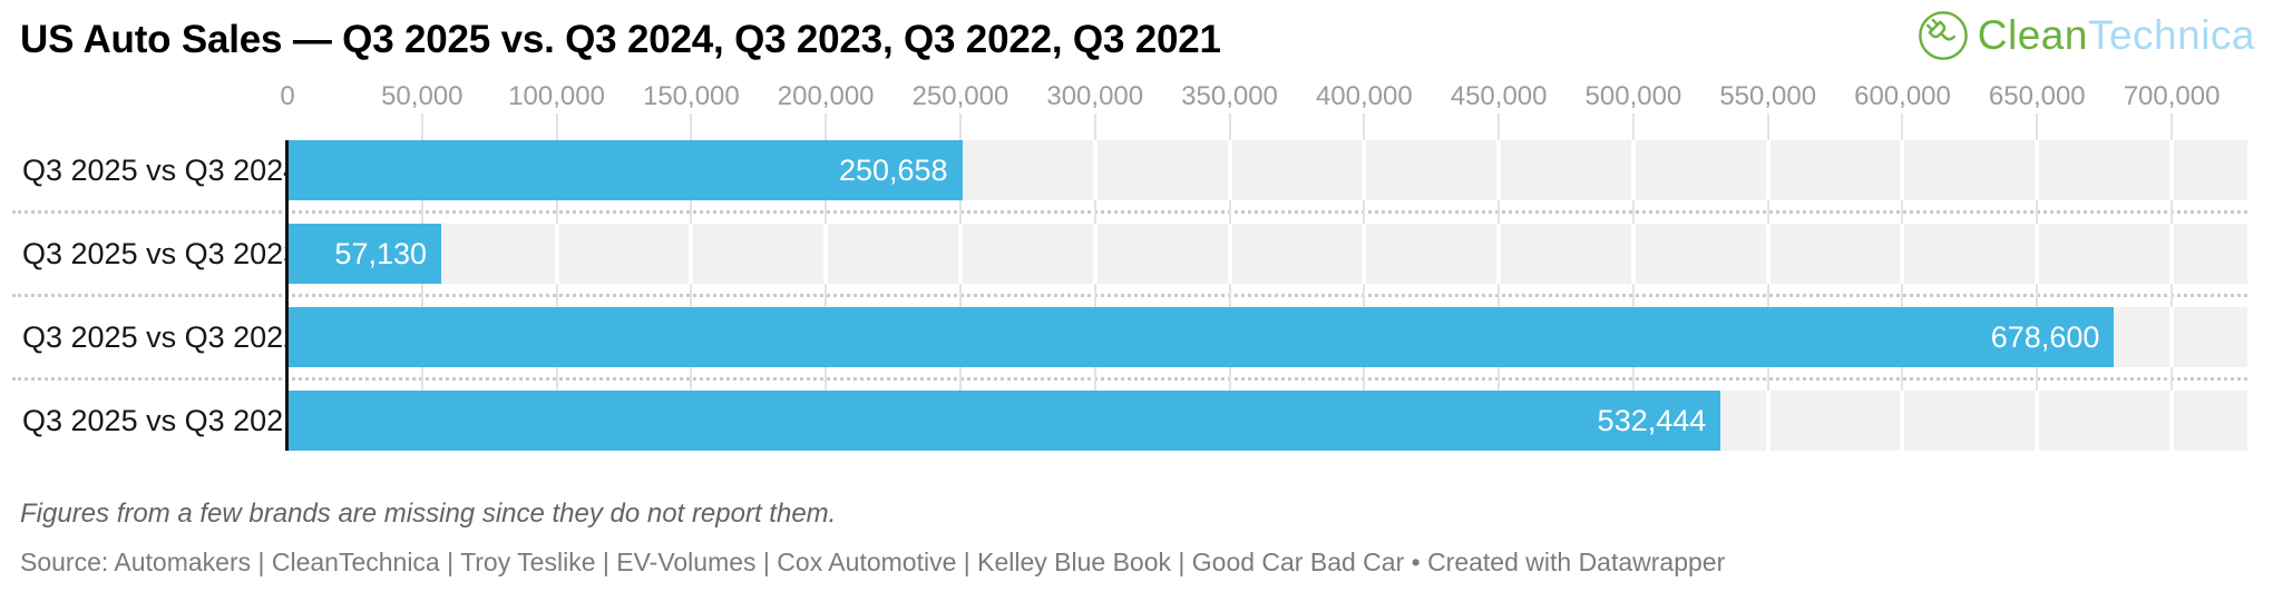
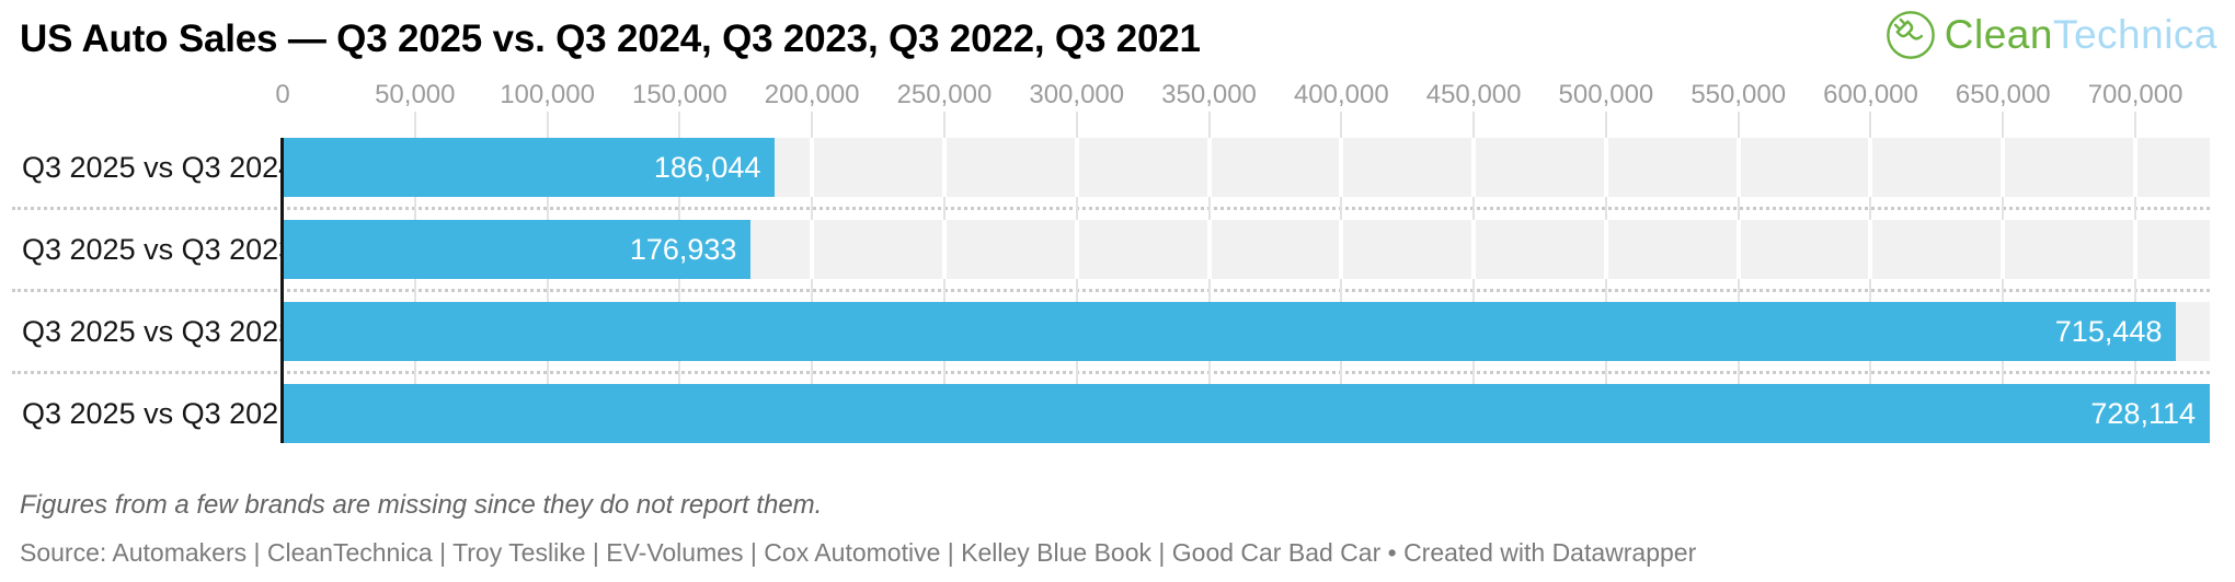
Q3 2025 vs Q3 2024: 250,658 -> 186,044
Q3 2025 vs Q3 2023: 57,130 -> 176,933
Q3 2025 vs Q3 2022: 678,600 -> 715,448
Q3 2025 vs Q3 2021: 532,444 -> 728,114
